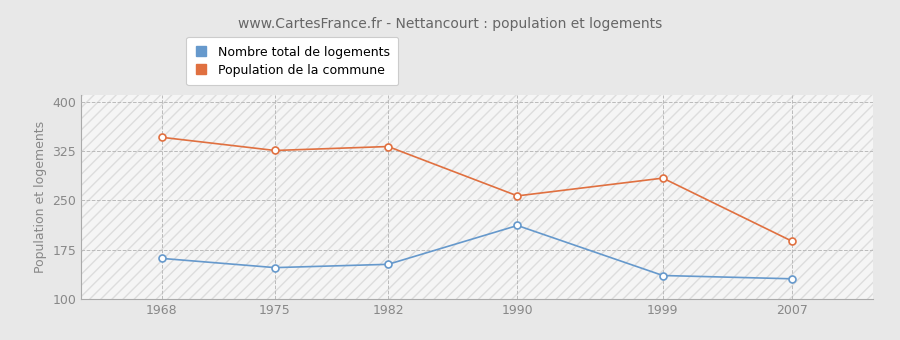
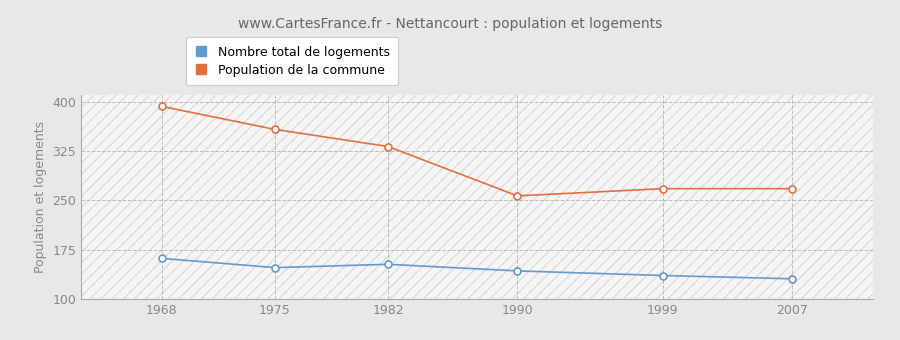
Population de la commune/1968: 346 -> 393
Population de la commune/1975: 326 -> 358
Nombre total de logements/1990: 212 -> 143
Population de la commune/1999: 284 -> 268
Population de la commune/2007: 188 -> 268
